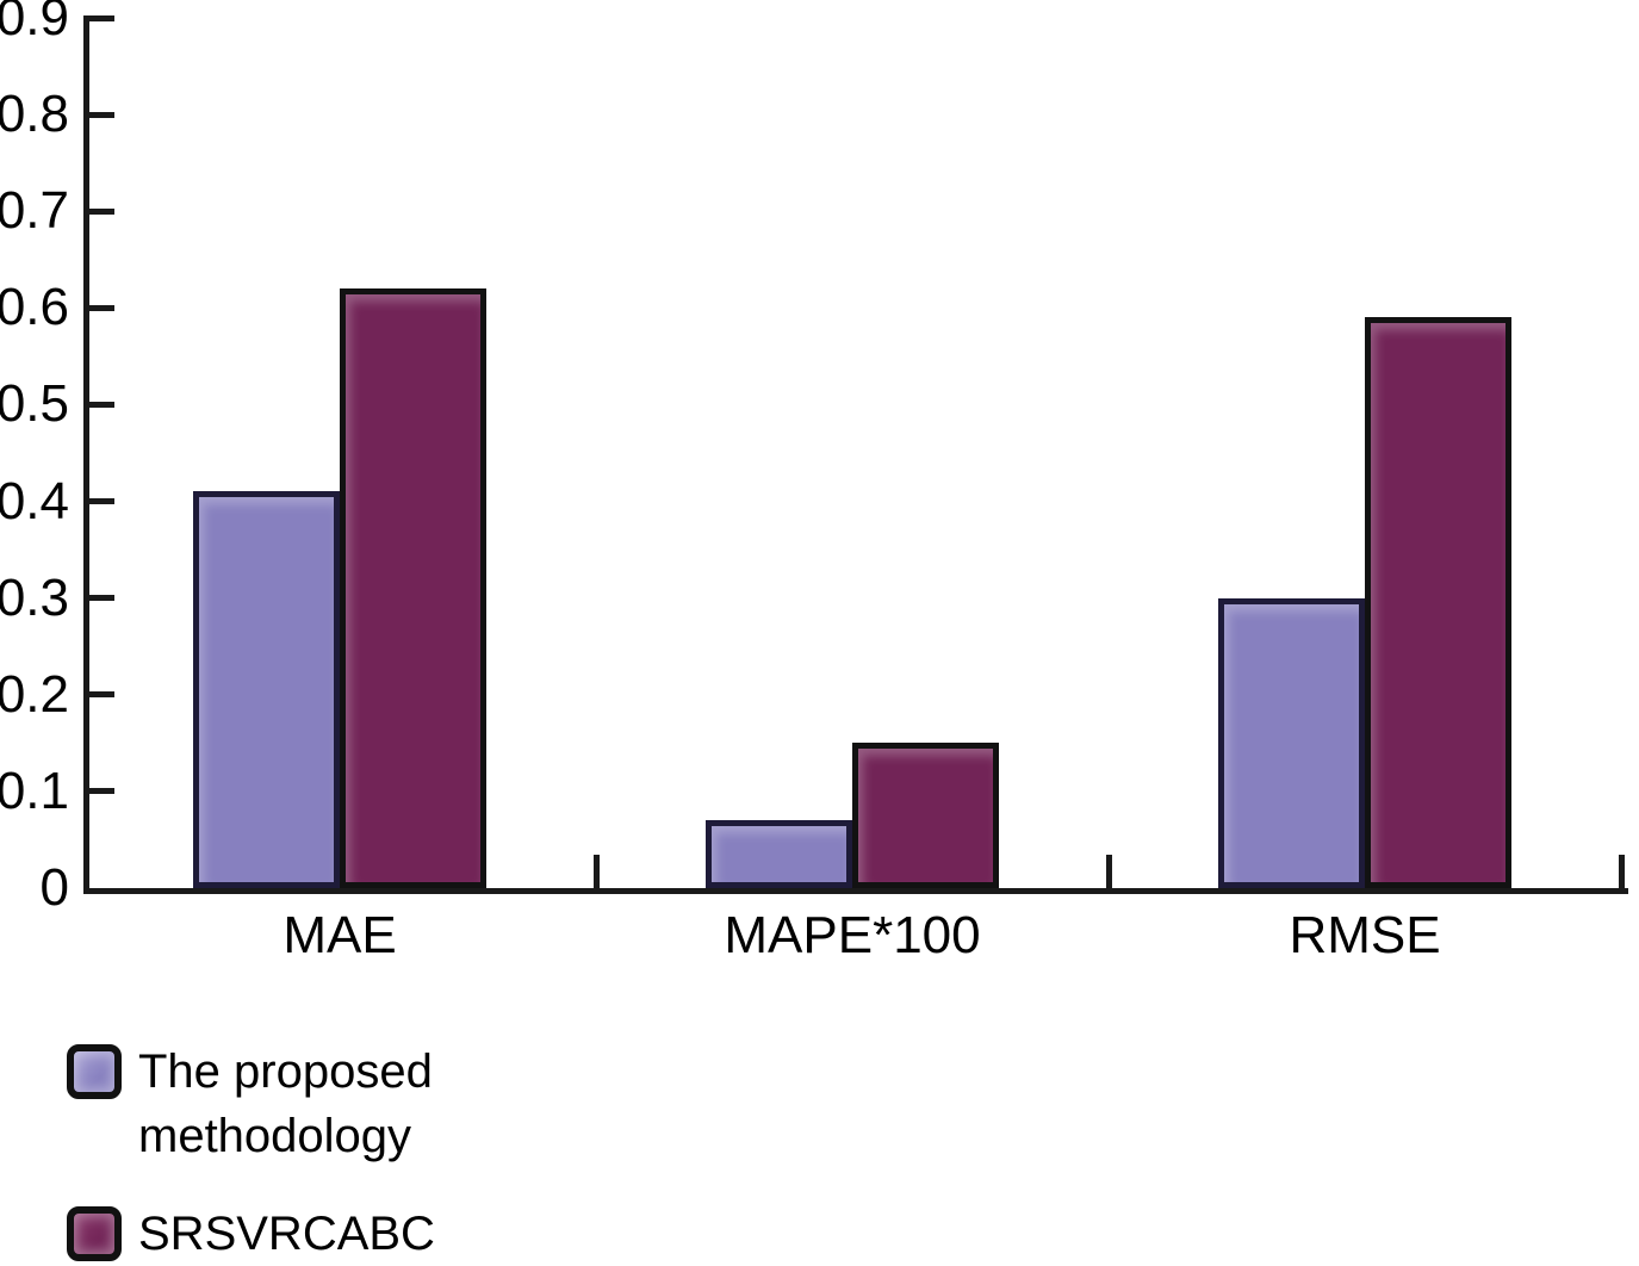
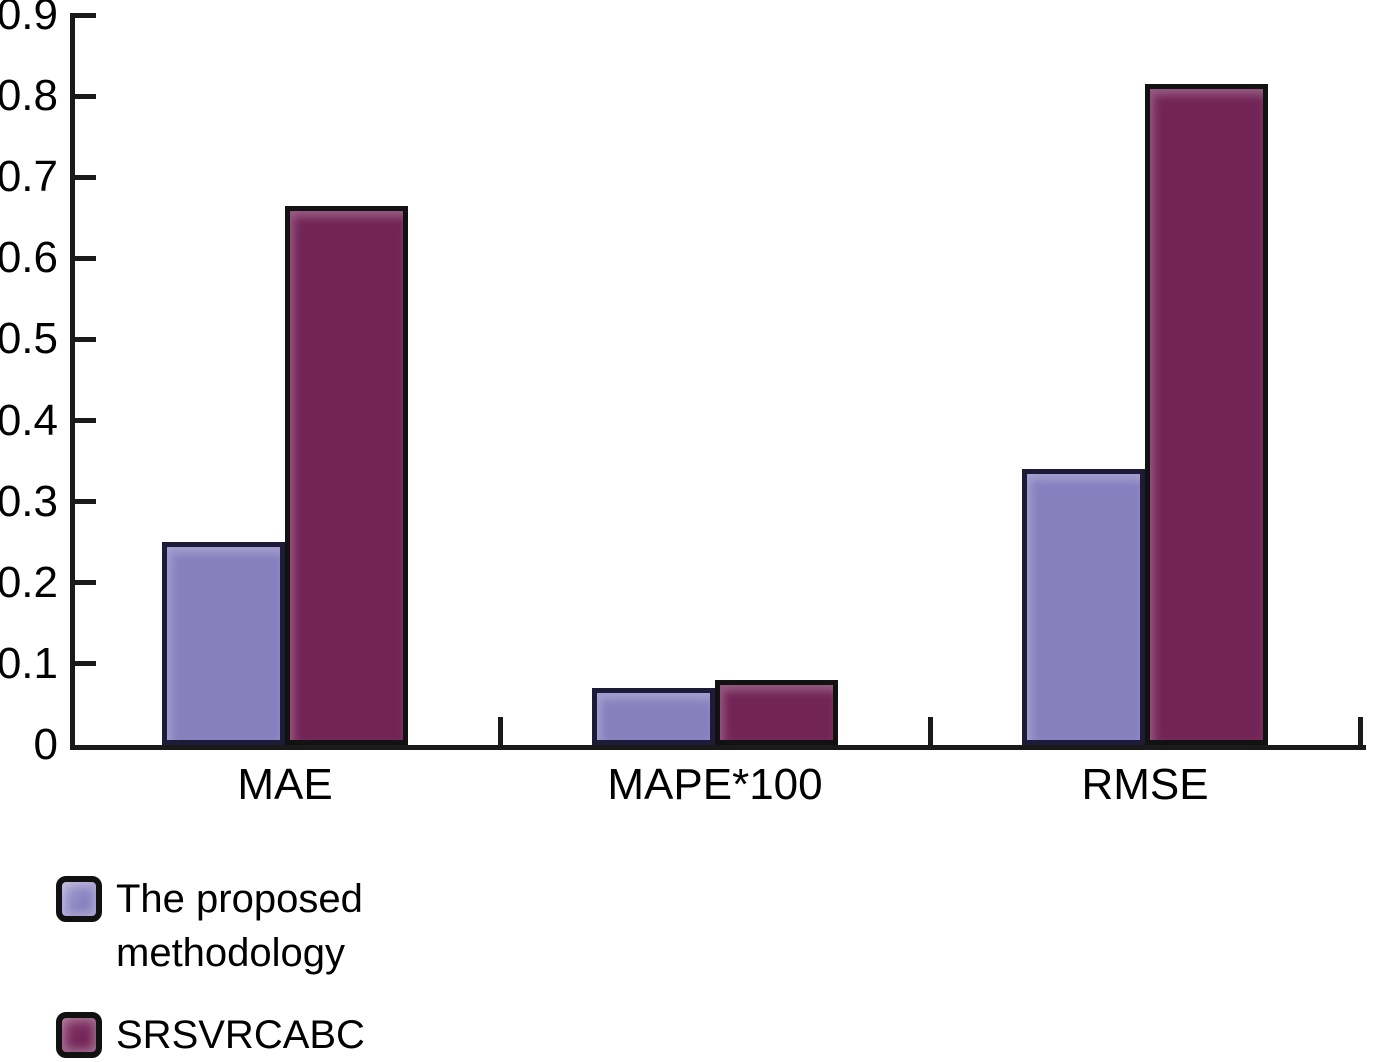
The proposed methodology/MAE: 0.41 -> 0.25
SRSVRCABC/MAE: 0.62 -> 0.67
SRSVRCABC/MAPE*100: 0.15 -> 0.08
The proposed methodology/RMSE: 0.30 -> 0.34
SRSVRCABC/RMSE: 0.59 -> 0.81
